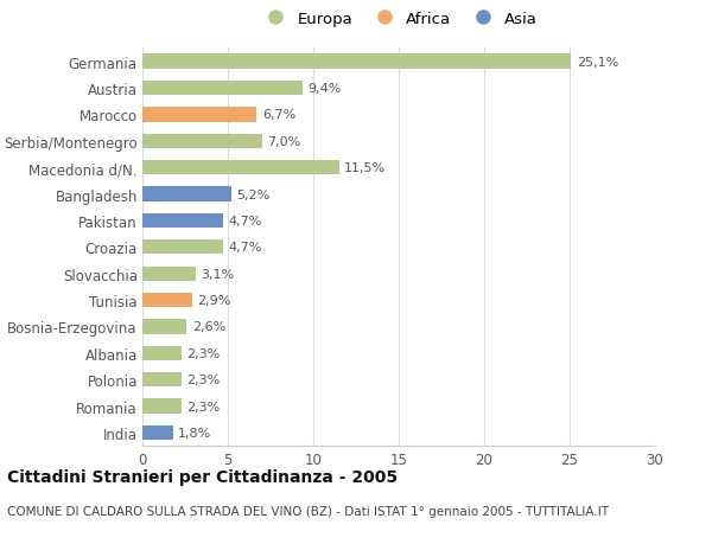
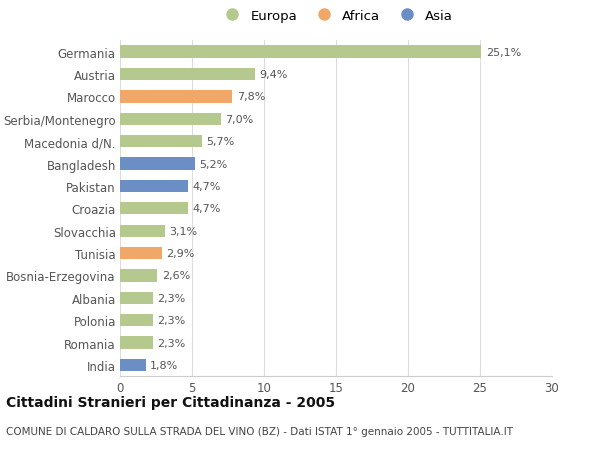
Marocco: 6,7% -> 7,8%
Macedonia d/N.: 11,5% -> 5,7%
